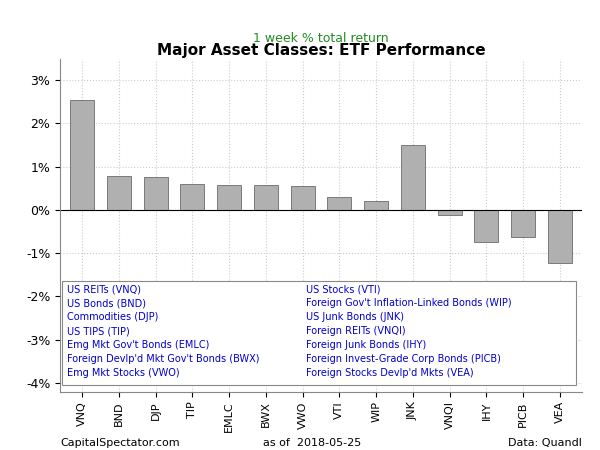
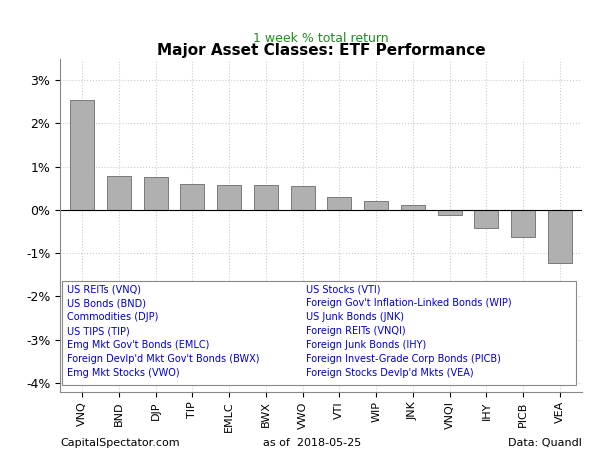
JNK: 1.50% -> 0.12%
IHY: -0.75% -> -0.42%
